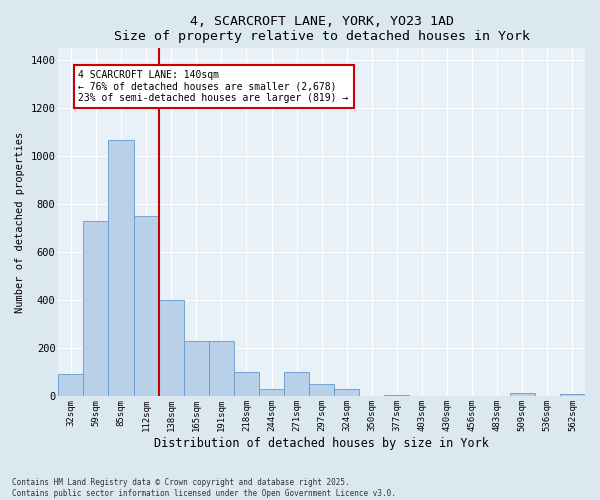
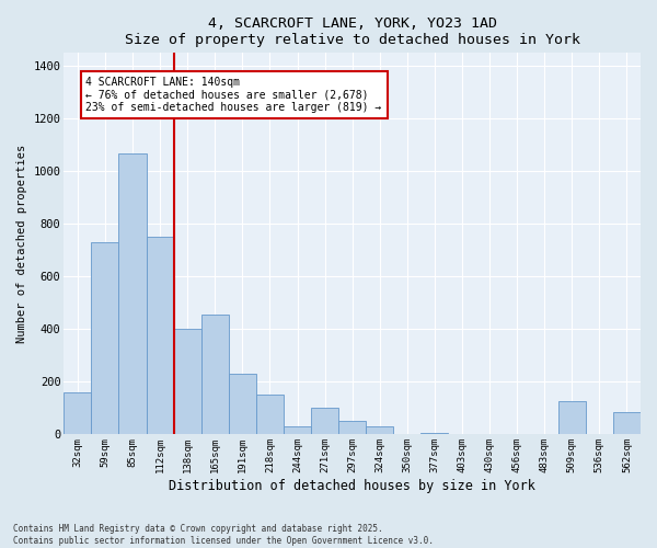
32sqm: 95 -> 160
165sqm: 230 -> 455
218sqm: 100 -> 150
509sqm: 15 -> 125
562sqm: 10 -> 85
